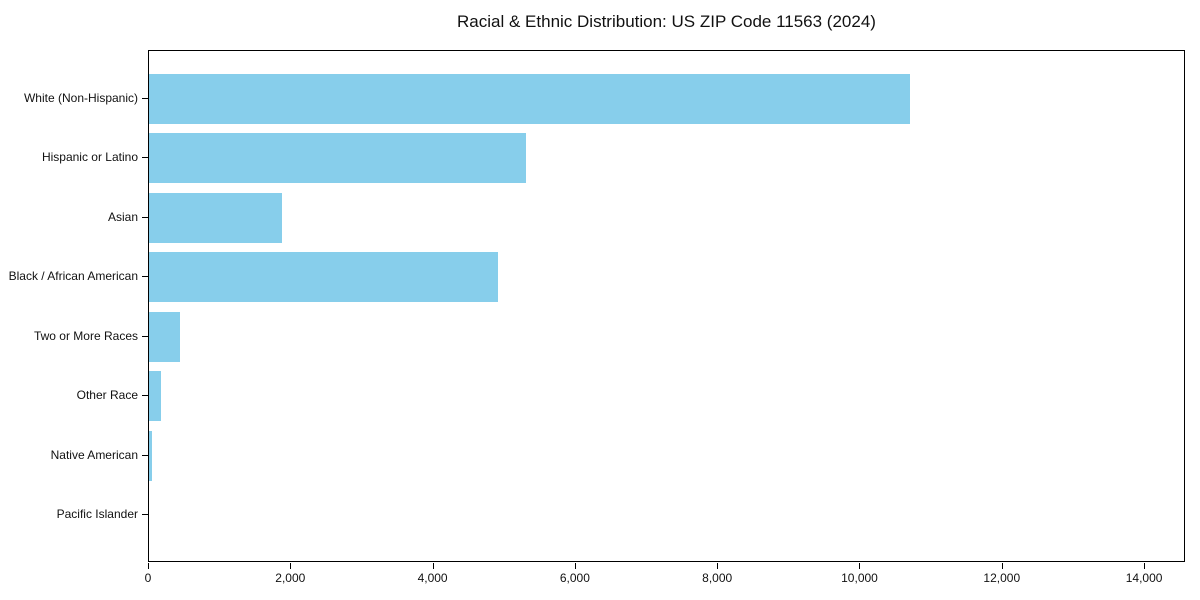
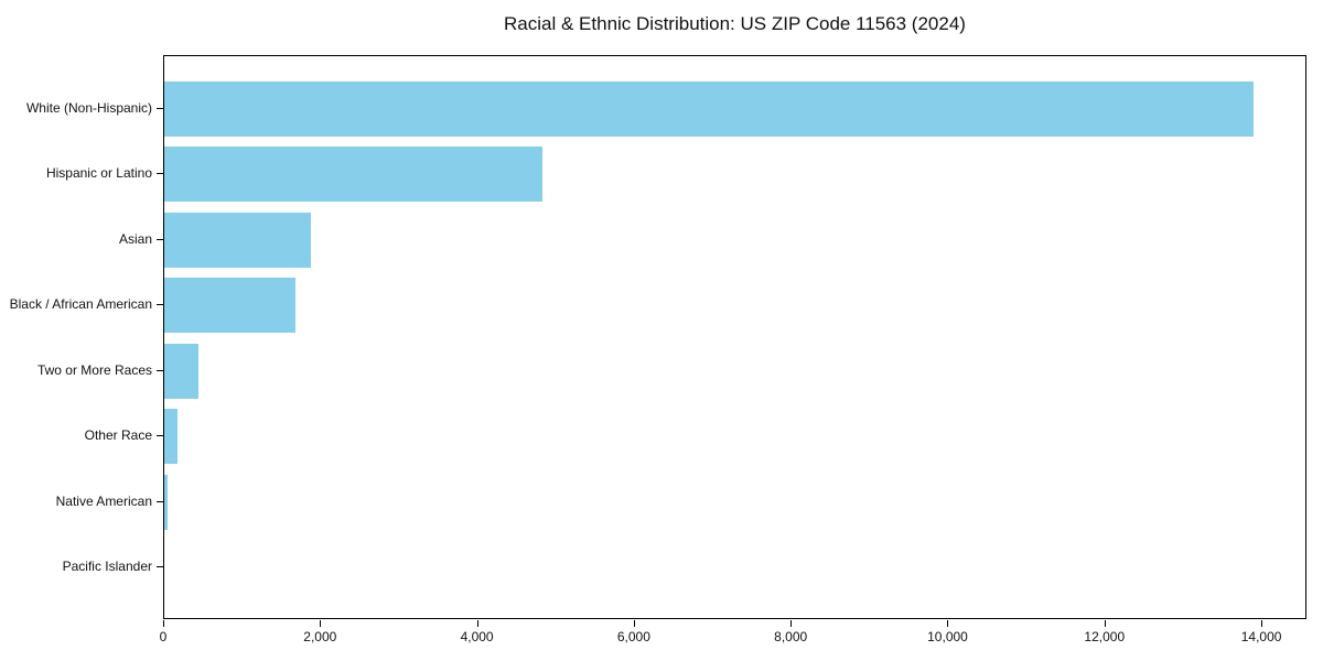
White (Non-Hispanic): 10700 -> 13900
Hispanic or Latino: 5300 -> 4800
Black / African American: 4900 -> 1700
